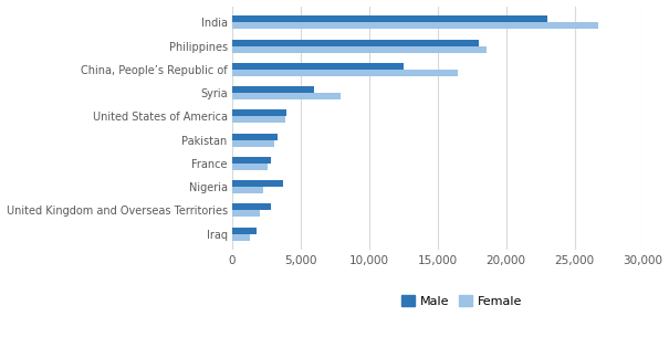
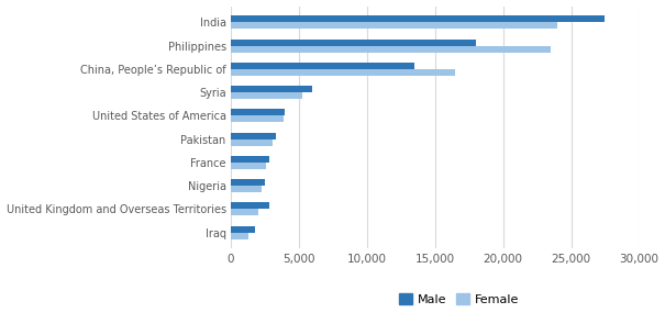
Male/India: 23,000 -> 27,500
Female/India: 26,700 -> 24,000
Female/Philippines: 18,600 -> 23,500
Male/China, People’s Republic of: 12,500 -> 13,500
Female/Syria: 7,900 -> 5,300
Male/Nigeria: 3,700 -> 2,500
